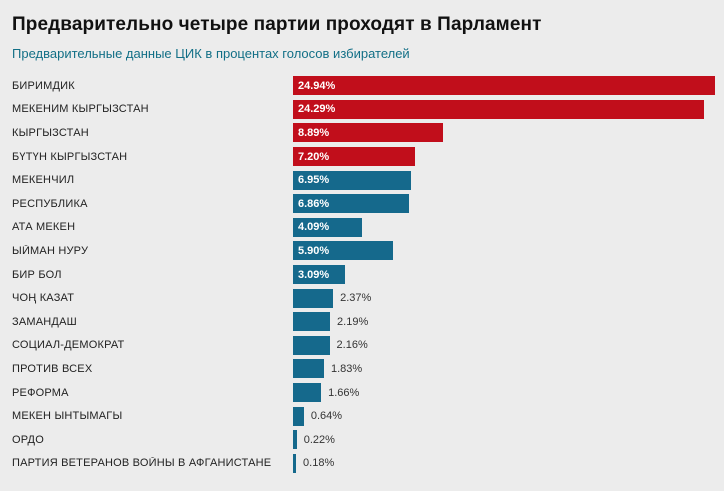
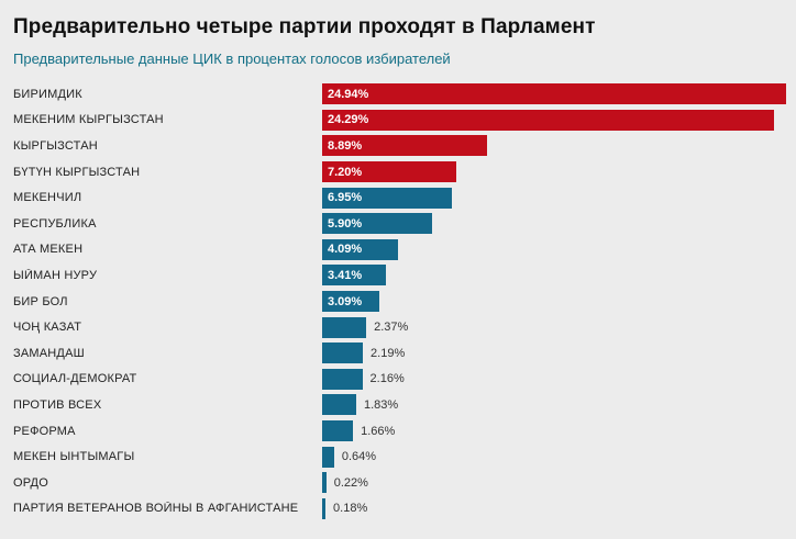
РЕСПУБЛИКА: 6.86% -> 5.90%
ЫЙМАН НУРУ: 5.90% -> 3.41%
